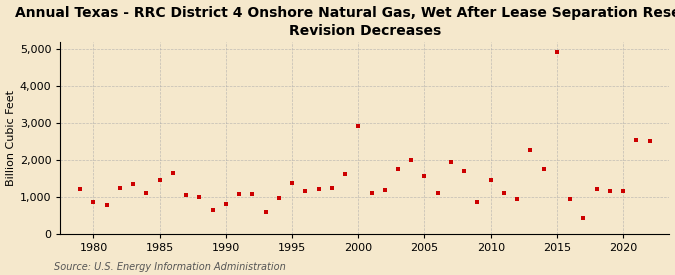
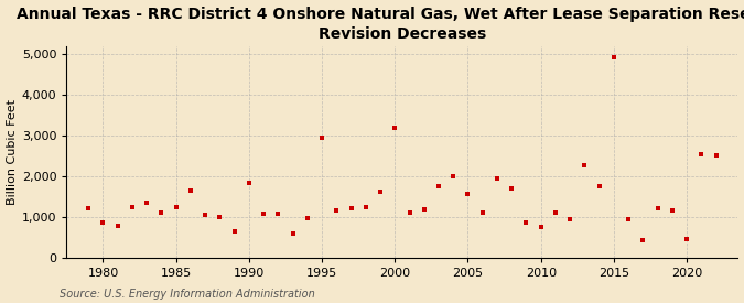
1985: 1,470 -> 1,250
1990: 800 -> 1,850
1995: 1,380 -> 2,950
2000: 2,920 -> 3,200
2010: 1,470 -> 750
2020: 1,170 -> 450
